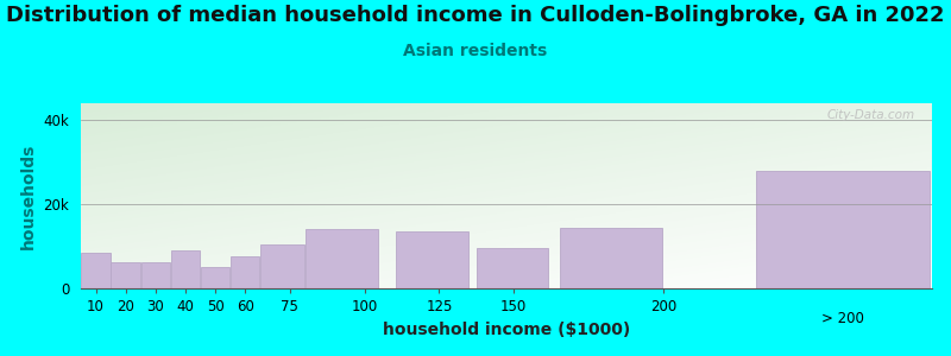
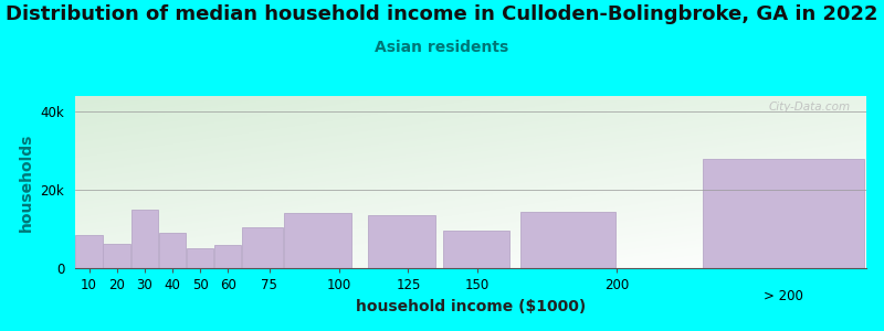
30: 6.2k -> 15.0k
60: 7.5k -> 6.0k
